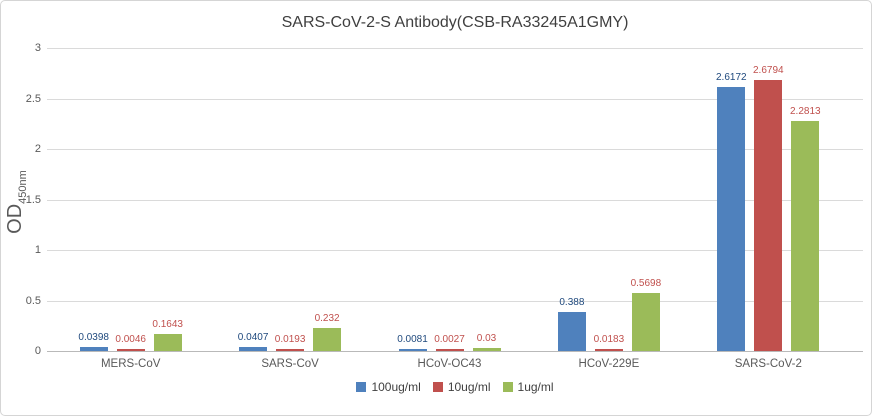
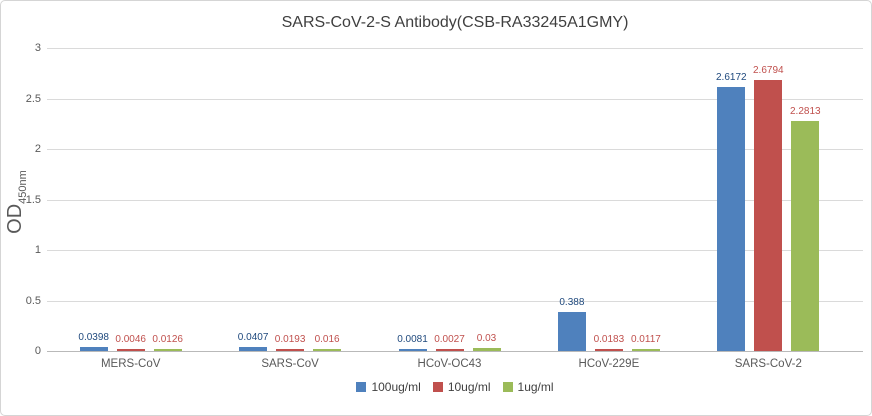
1ug/ml/MERS-CoV: 0.1643 -> 0.0126
1ug/ml/SARS-CoV: 0.232 -> 0.016
1ug/ml/HCoV-229E: 0.5698 -> 0.0117
